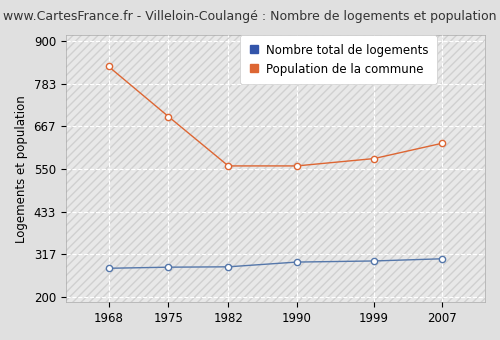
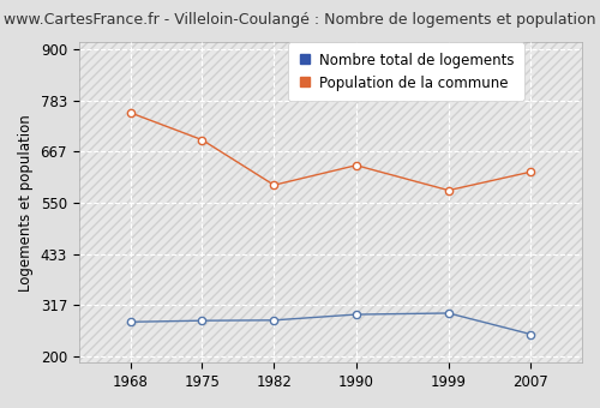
Population de la commune/1968: 830 -> 755
Population de la commune/1982: 558 -> 590
Population de la commune/1990: 558 -> 635
Nombre total de logements/2007: 304 -> 250
